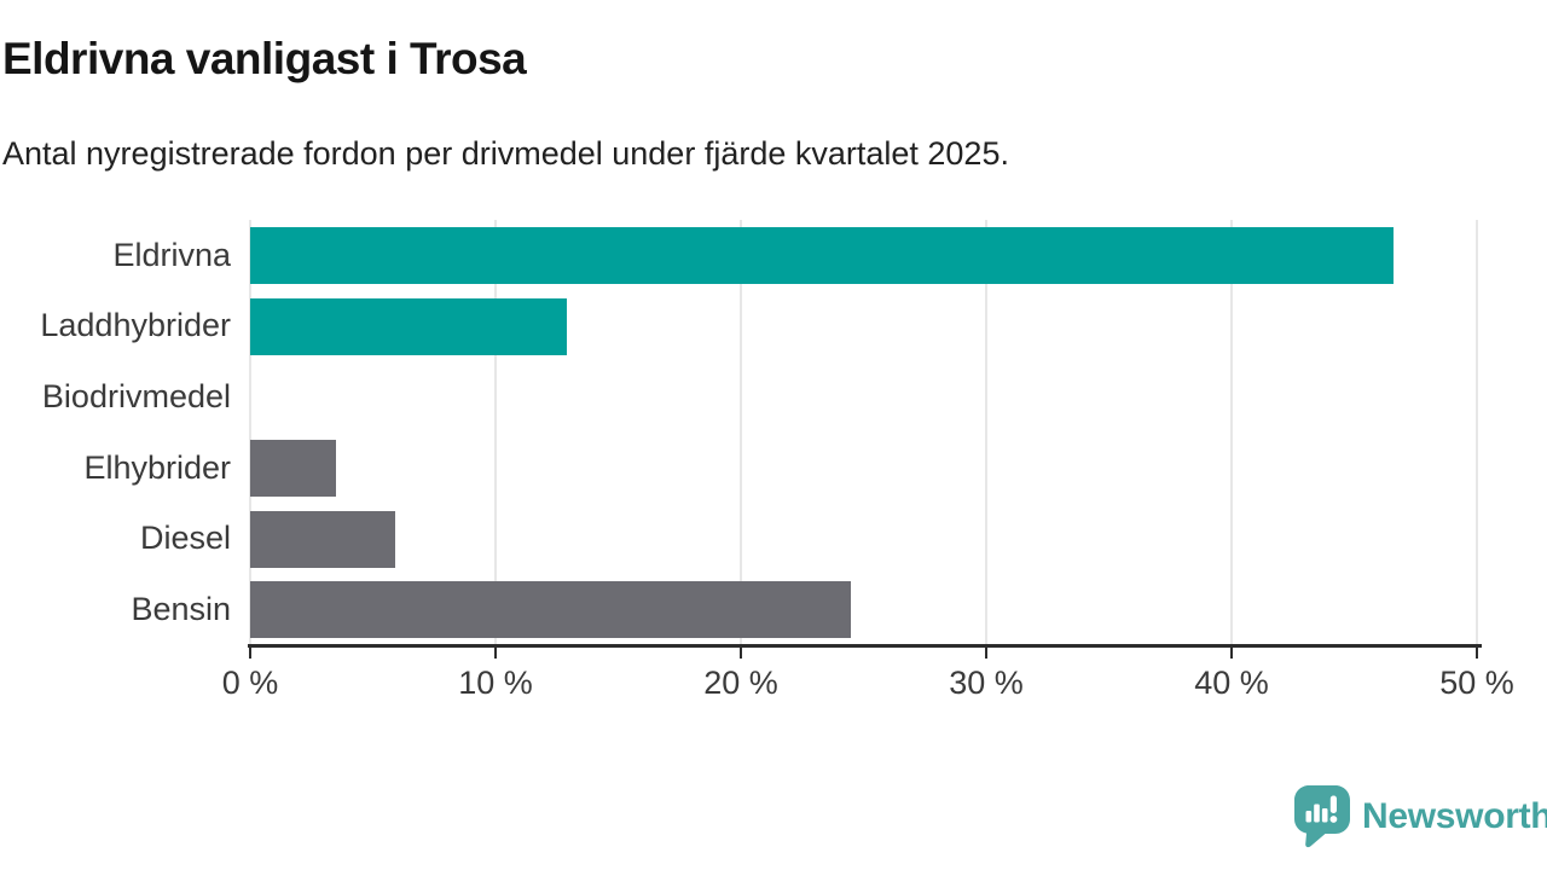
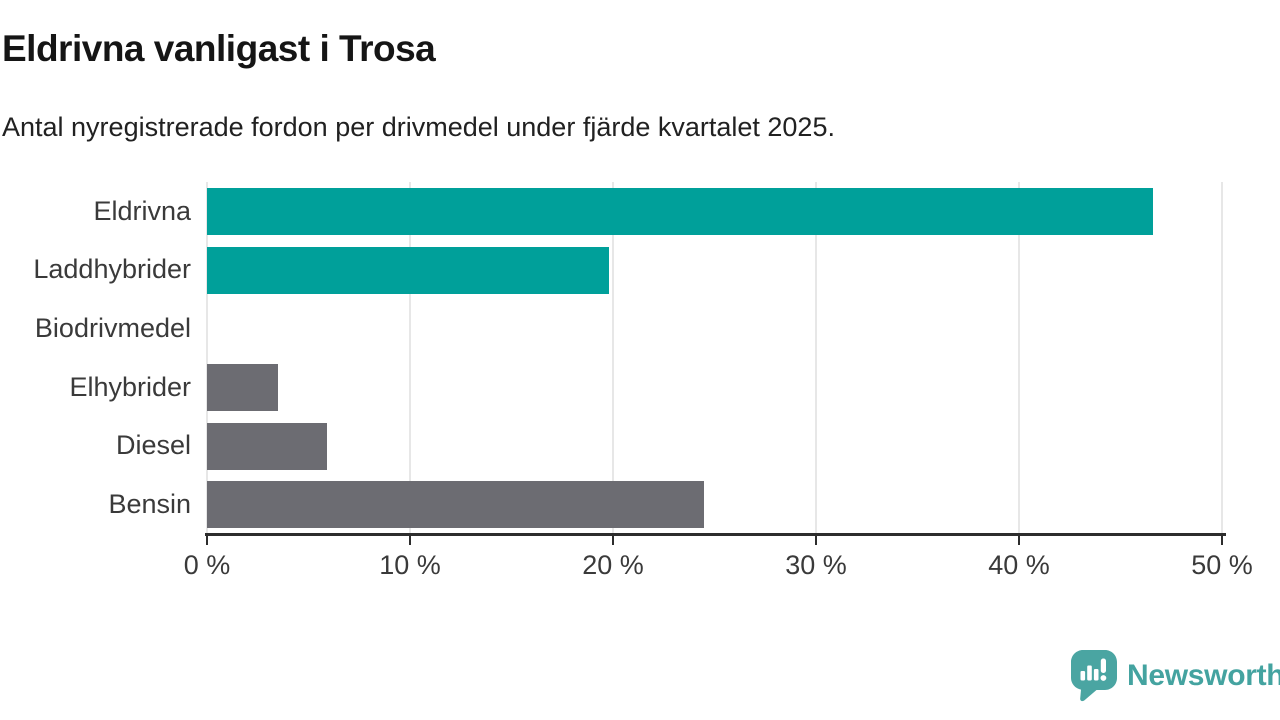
Laddhybrider: 12.9% -> 19.8%
